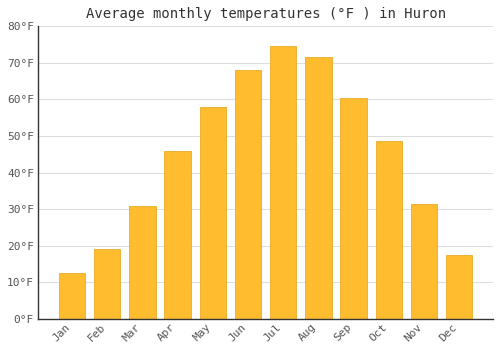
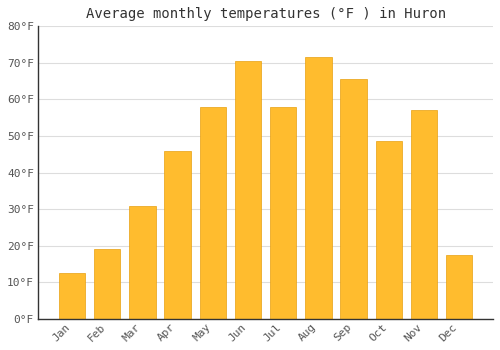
Jun: 68.0°F -> 70.5°F
Jul: 74.5°F -> 58.0°F
Sep: 60.5°F -> 65.5°F
Nov: 31.5°F -> 57.0°F
